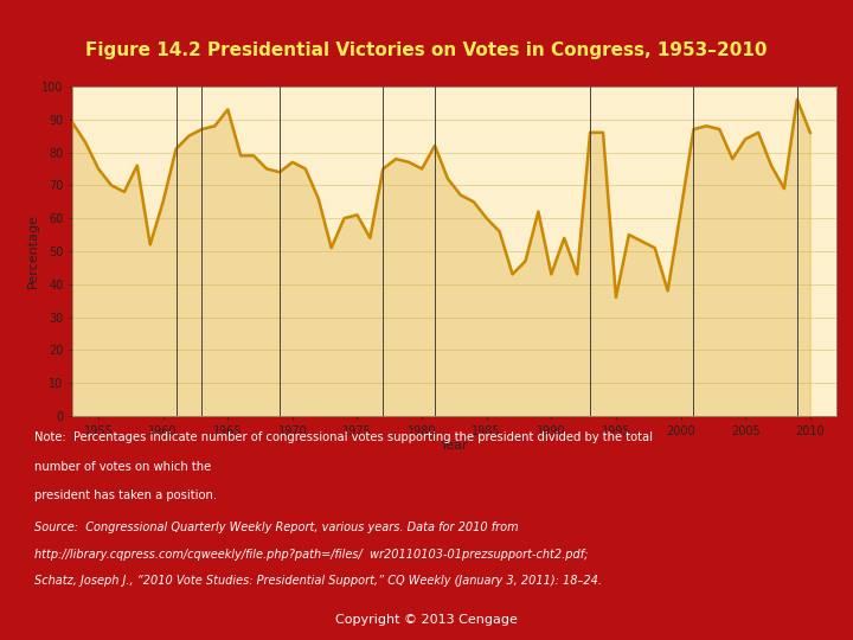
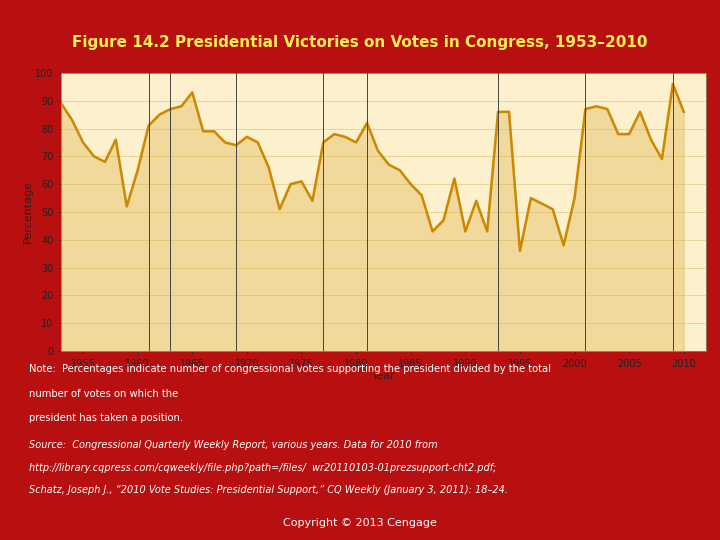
2000: 62 -> 55
2005: 84 -> 78
